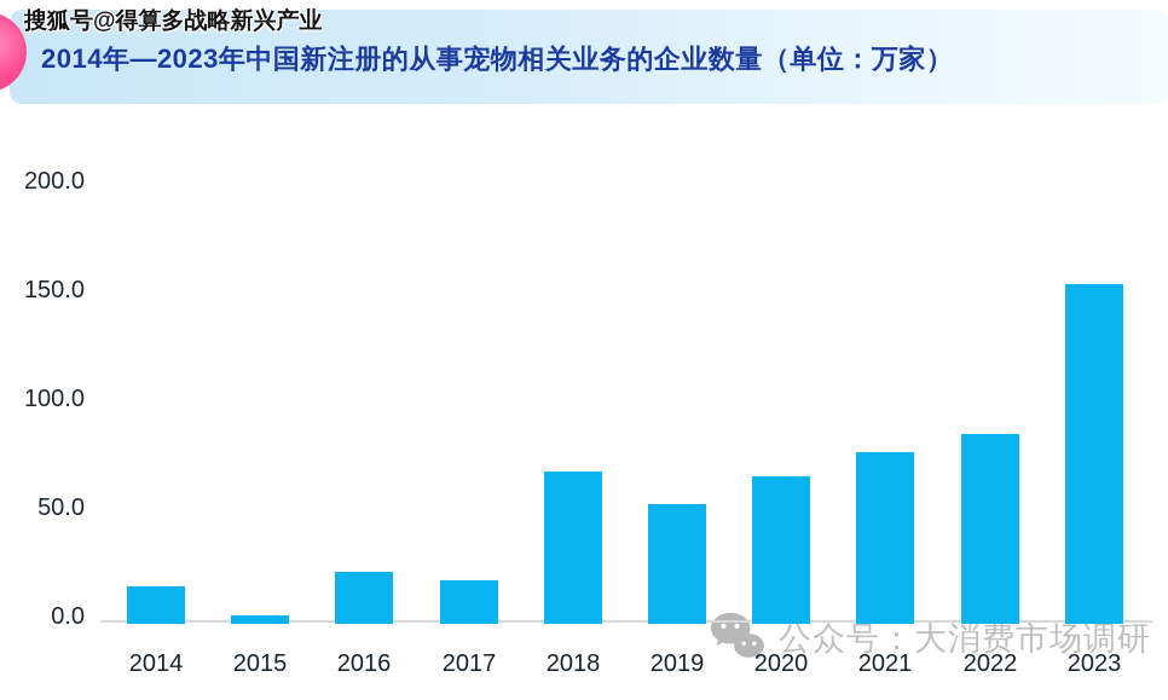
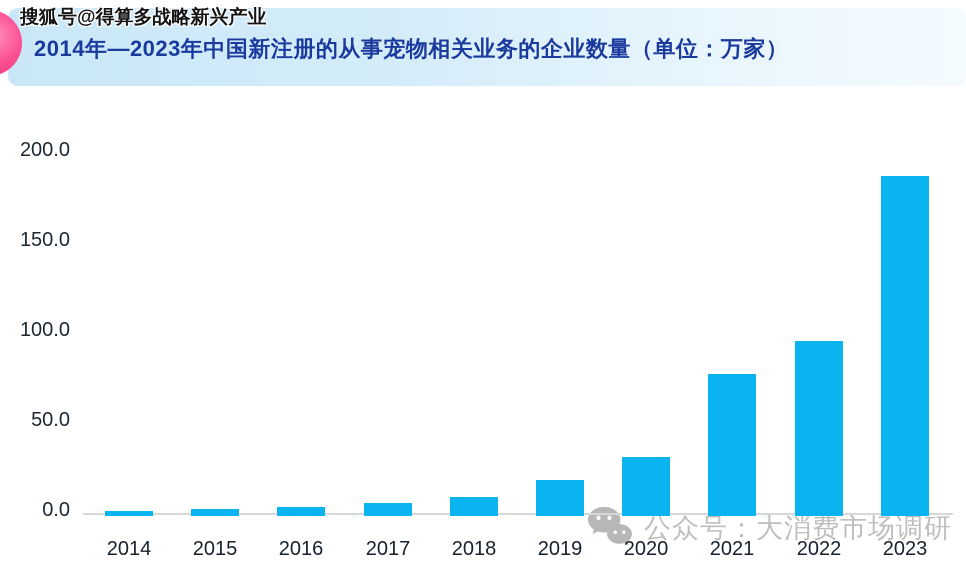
2014: 17 -> 2
2016: 24 -> 5
2017: 20 -> 7
2018: 70 -> 11
2019: 55 -> 20
2020: 68 -> 32
2022: 87 -> 97
2023: 156 -> 189
